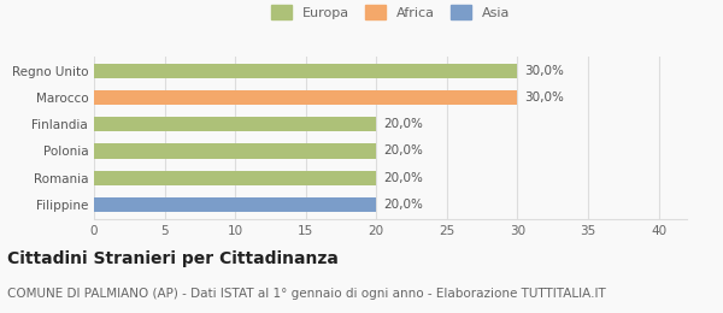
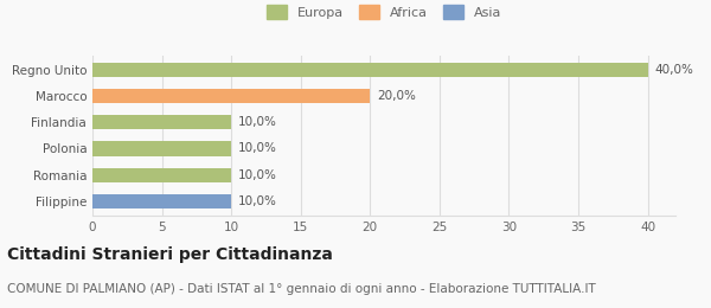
Regno Unito: 30,0% -> 40,0%
Marocco: 30,0% -> 20,0%
Finlandia: 20,0% -> 10,0%
Polonia: 20,0% -> 10,0%
Romania: 20,0% -> 10,0%
Filippine: 20,0% -> 10,0%
